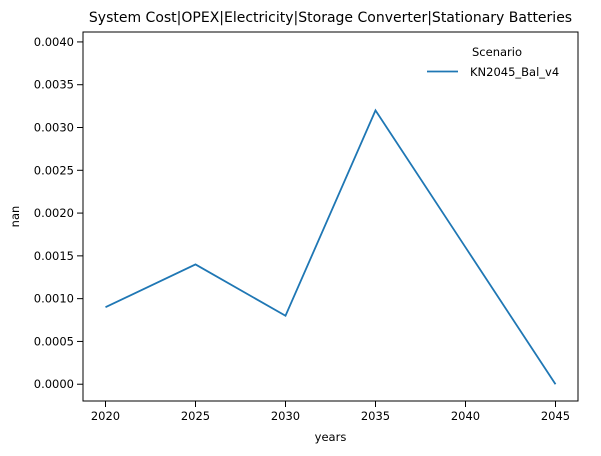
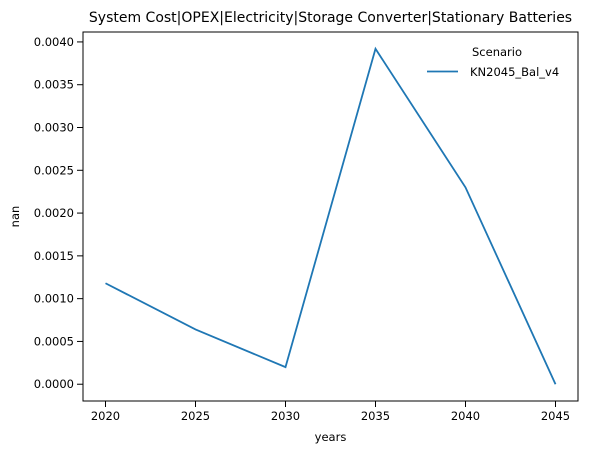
2020: 0.0009 -> 0.0012
2025: 0.0014 -> 0.0006
2030: 0.0008 -> 0.0002
2035: 0.0032 -> 0.0039
2040: 0.0016 -> 0.0023
